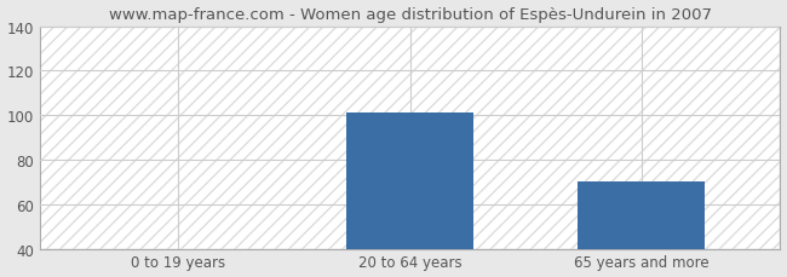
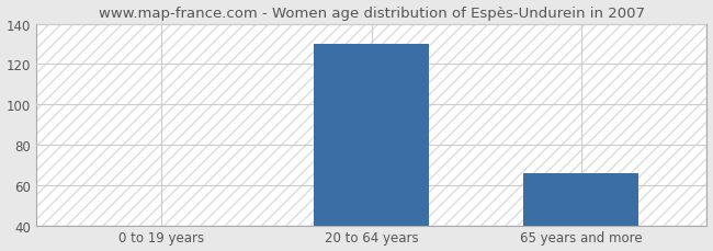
20 to 64 years: 101 -> 130
65 years and more: 70 -> 66
